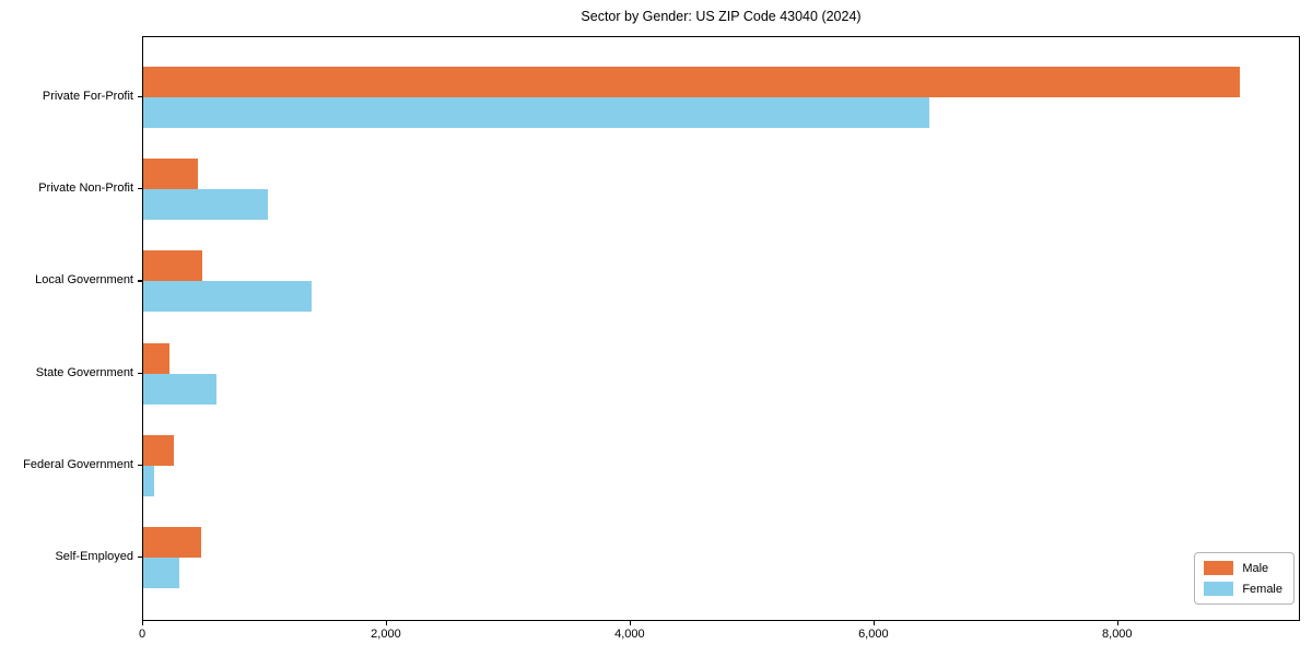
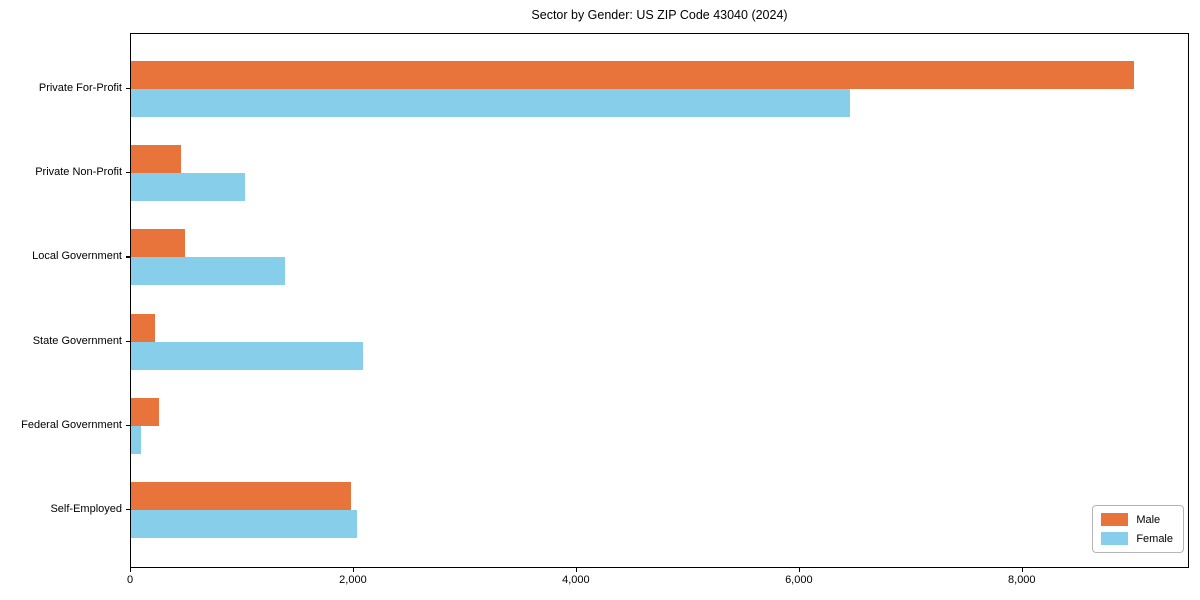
Female/State Government: 600 -> 2080
Male/Self-Employed: 480 -> 1970
Female/Self-Employed: 300 -> 2030
